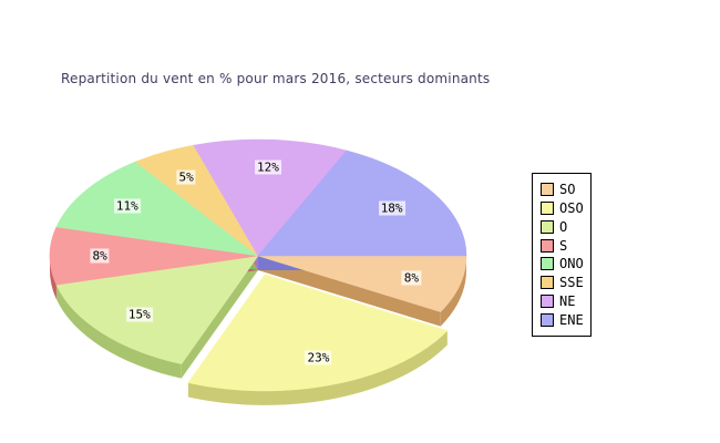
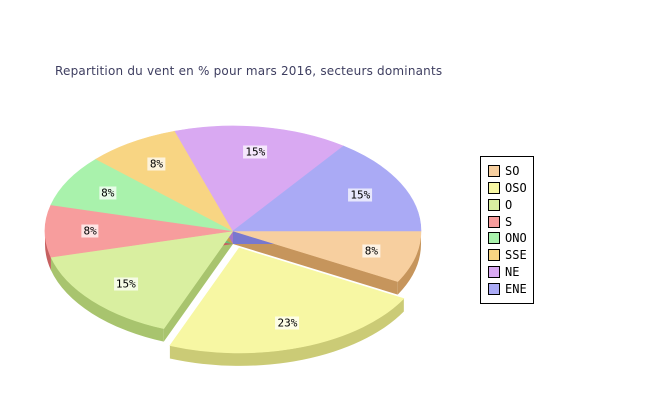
ONO: 11% -> 8%
SSE: 5% -> 8%
NE: 12% -> 15%
ENE: 18% -> 15%
